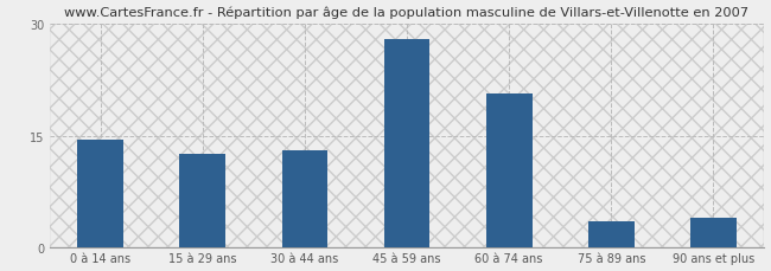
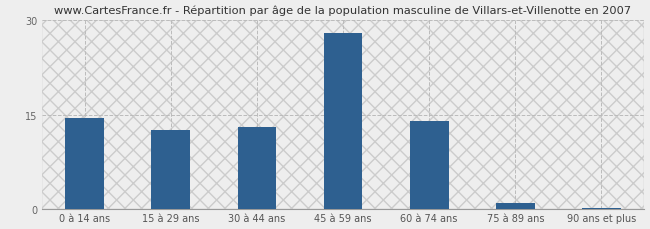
60 à 74 ans: 20.6 -> 14.0
75 à 89 ans: 3.6 -> 1.0
90 ans et plus: 4.0 -> 0.2
